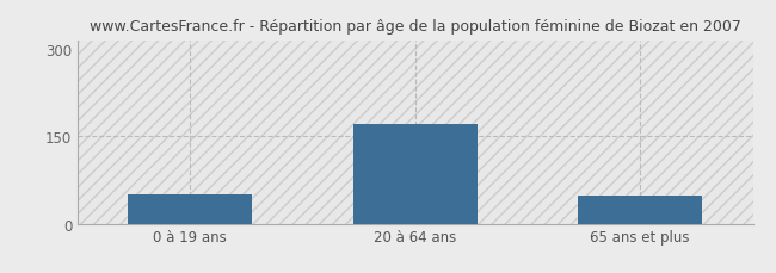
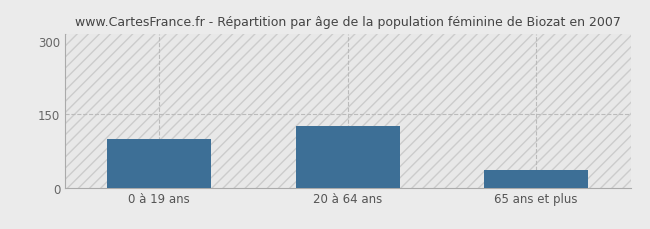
0 à 19 ans: 50 -> 100
20 à 64 ans: 170 -> 125
65 ans et plus: 48 -> 35
